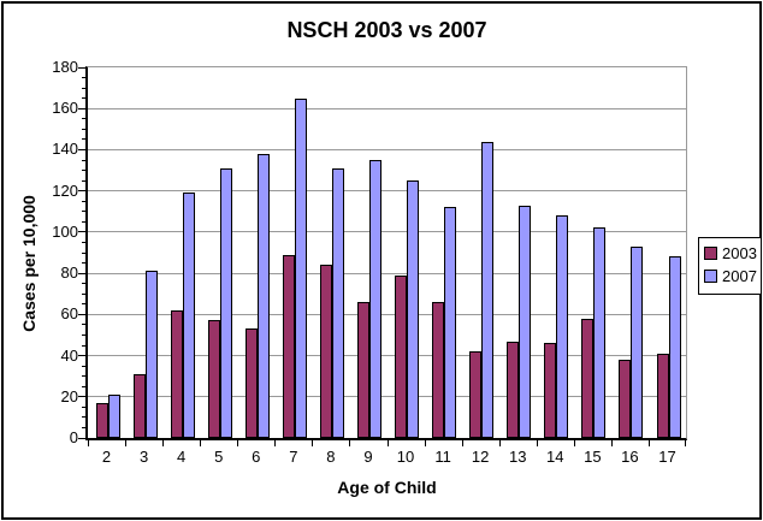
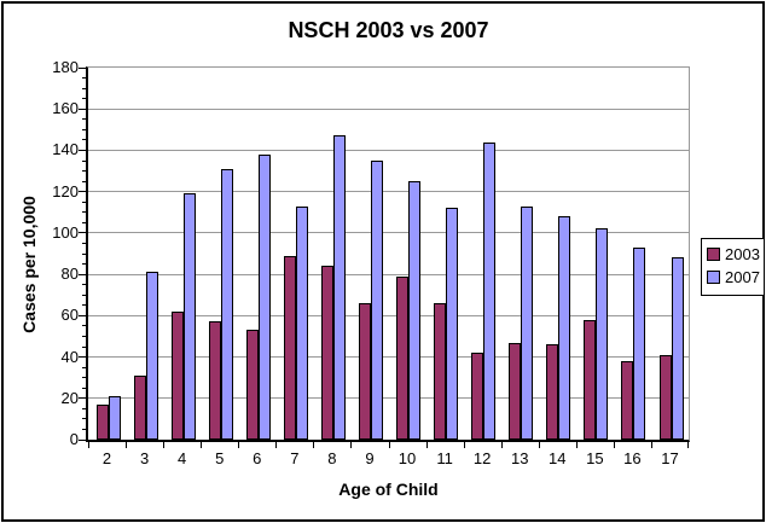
2007/7: 165 -> 113
2007/8: 131 -> 147
